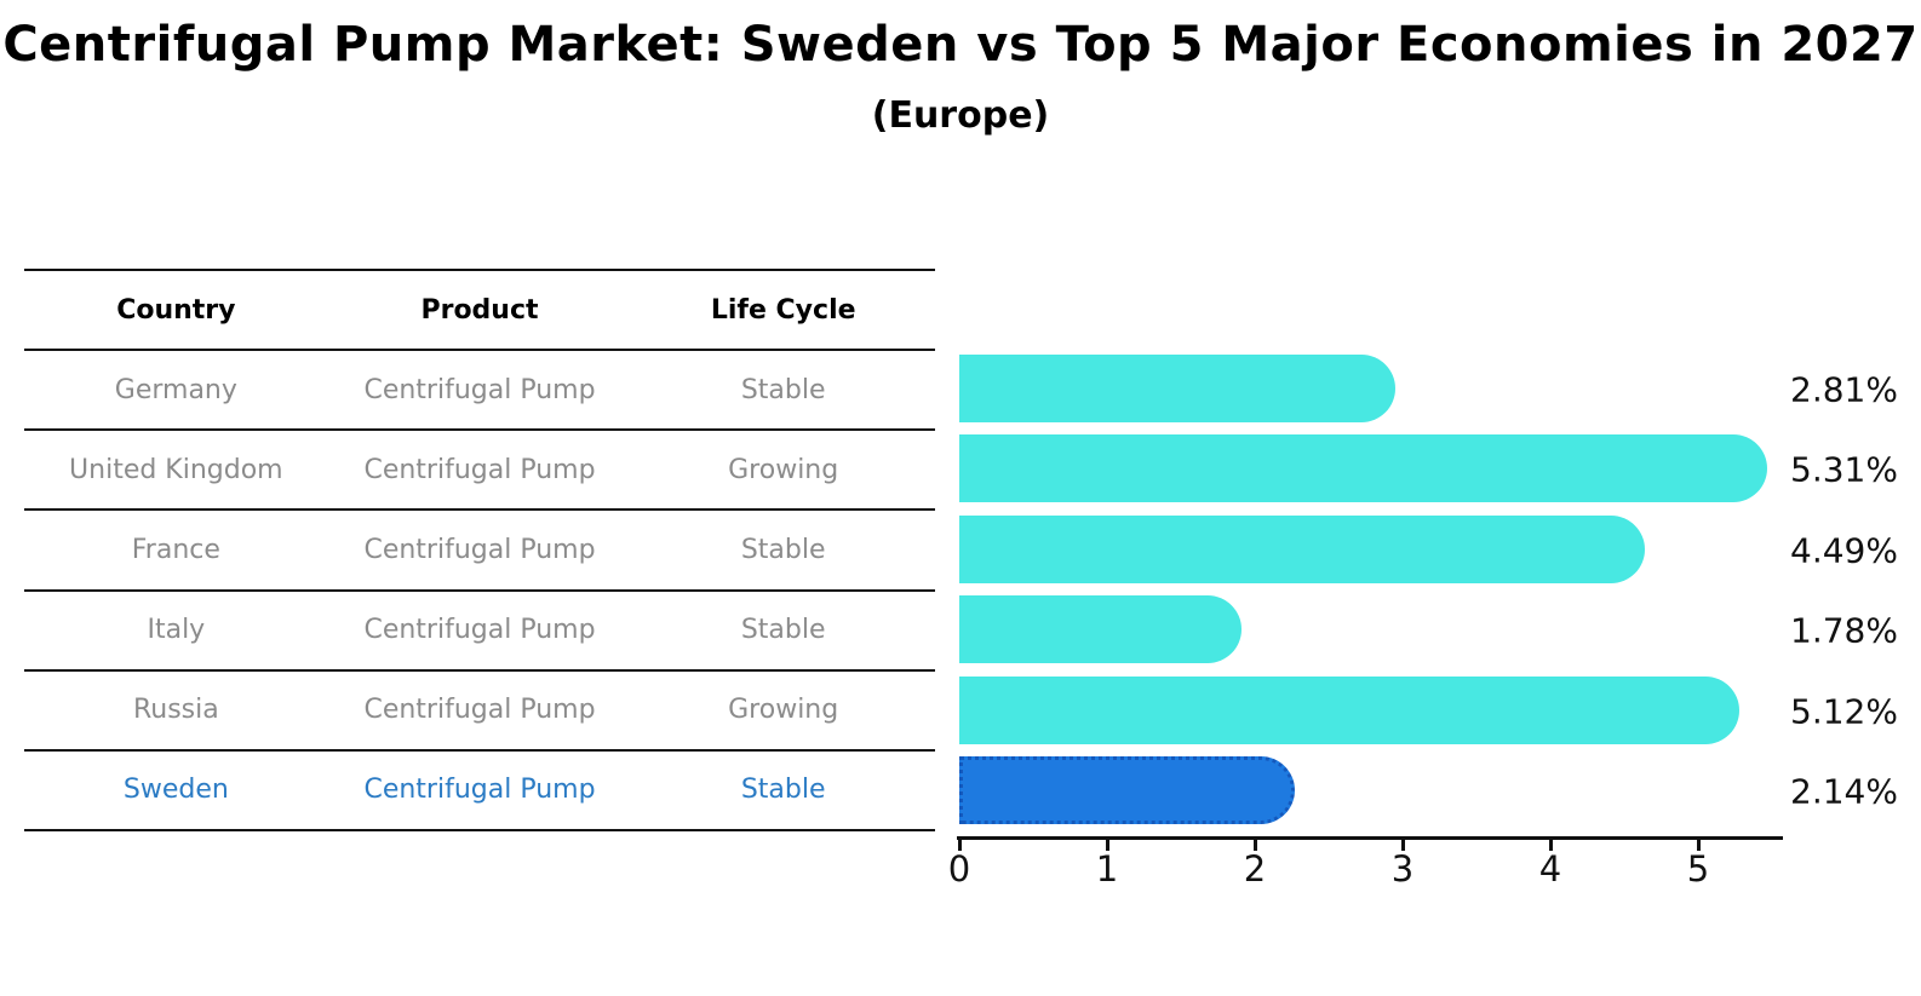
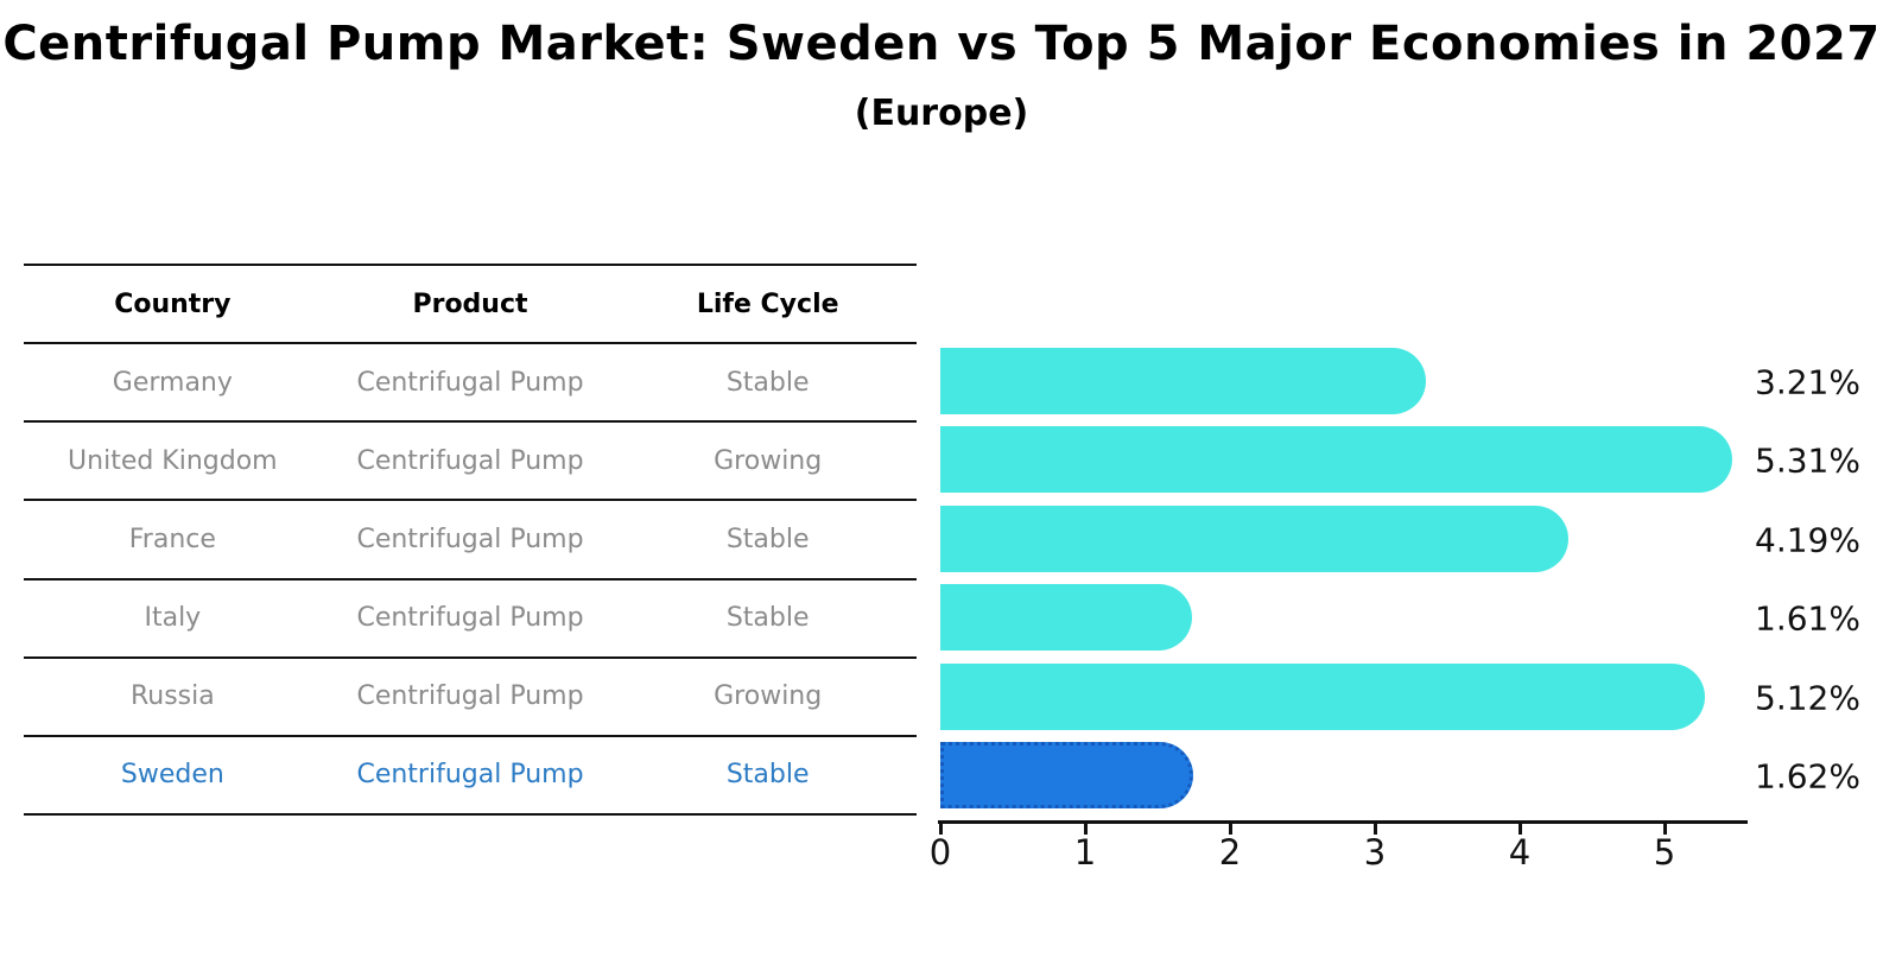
Germany: 2.81% -> 3.21%
France: 4.49% -> 4.19%
Italy: 1.78% -> 1.61%
Sweden: 2.14% -> 1.62%
